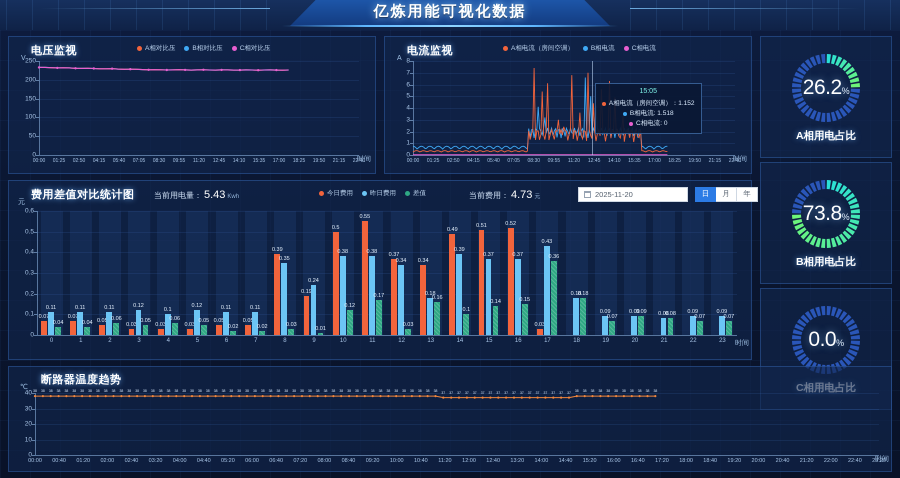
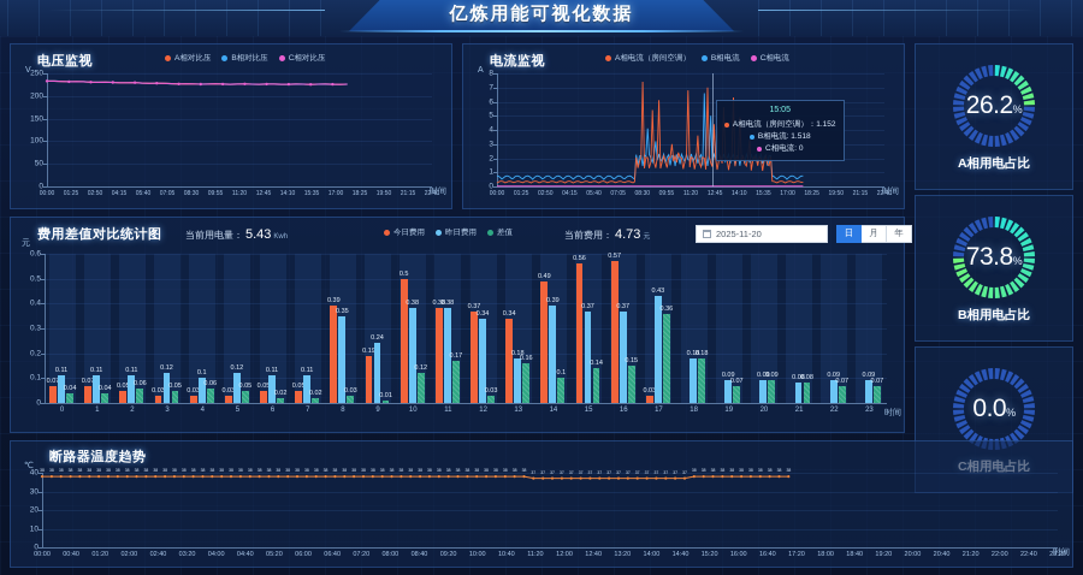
费用差值对比统计图/今日费用/11: 0.55 -> 0.38
费用差值对比统计图/今日费用/15: 0.51 -> 0.56
费用差值对比统计图/今日费用/16: 0.52 -> 0.57
